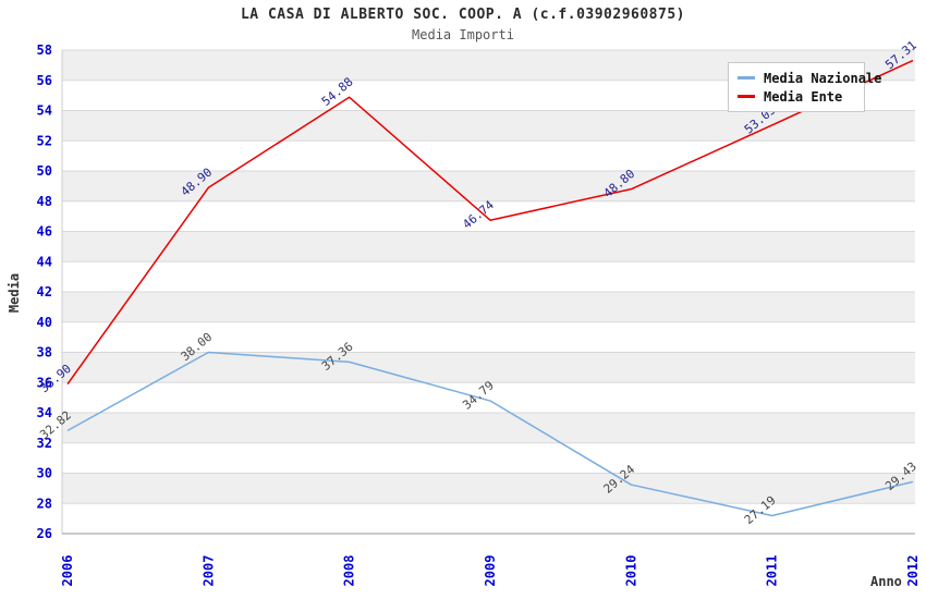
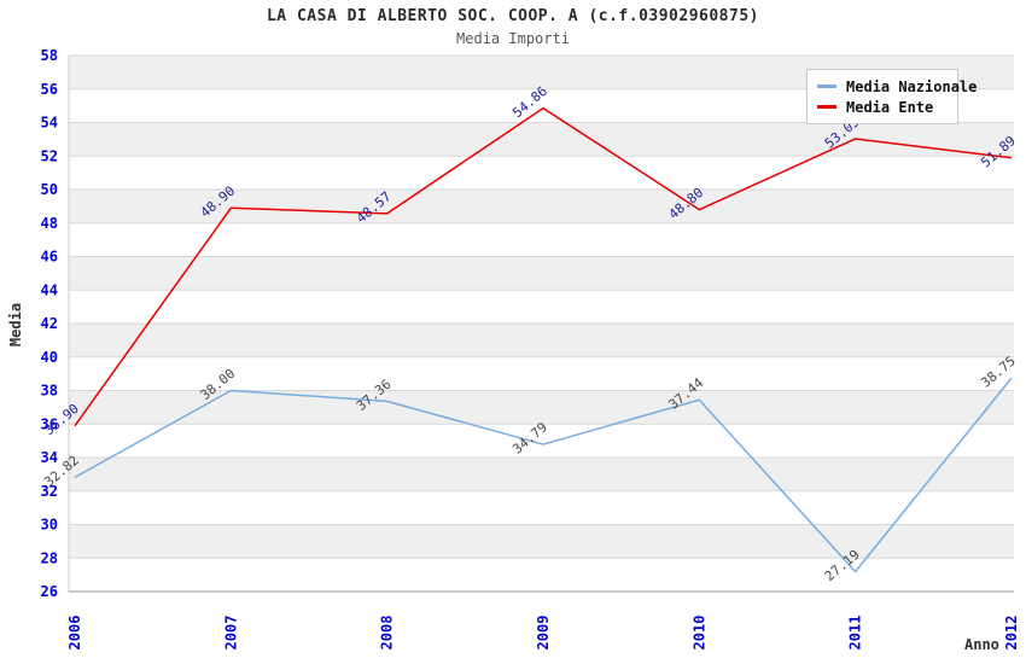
Media Ente/2008: 54.88 -> 48.57
Media Ente/2009: 46.74 -> 54.86
Media Nazionale/2010: 29.24 -> 37.44
Media Nazionale/2012: 29.43 -> 38.75
Media Ente/2012: 57.31 -> 51.89
